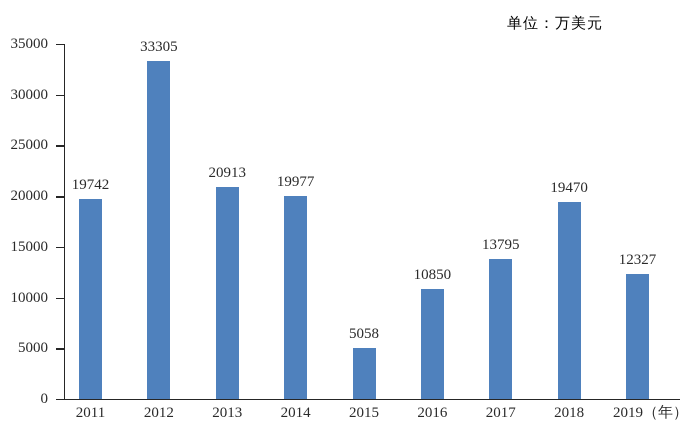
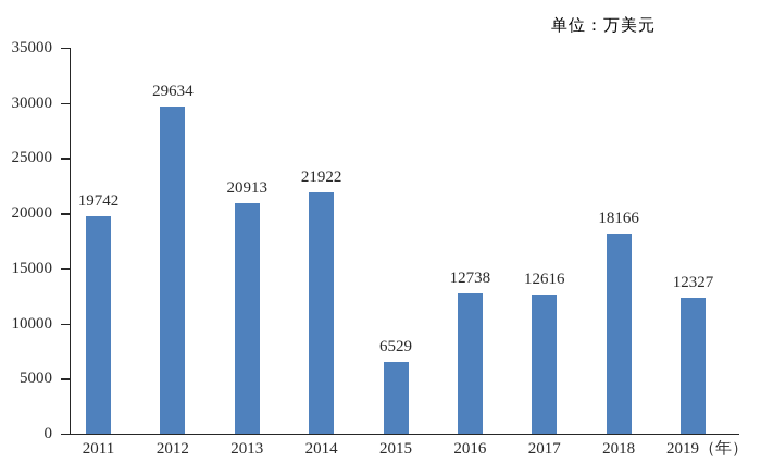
2012: 33305 -> 29634
2014: 19977 -> 21922
2015: 5058 -> 6529
2016: 10850 -> 12738
2017: 13795 -> 12616
2018: 19470 -> 18166
